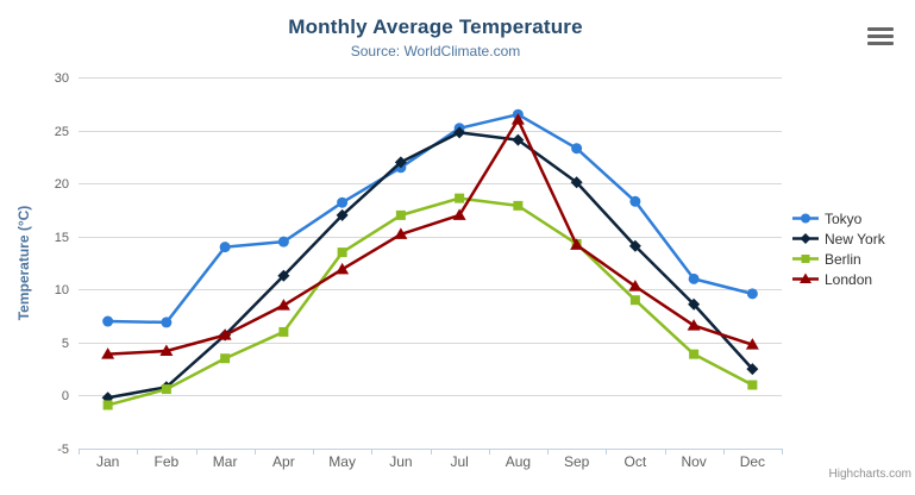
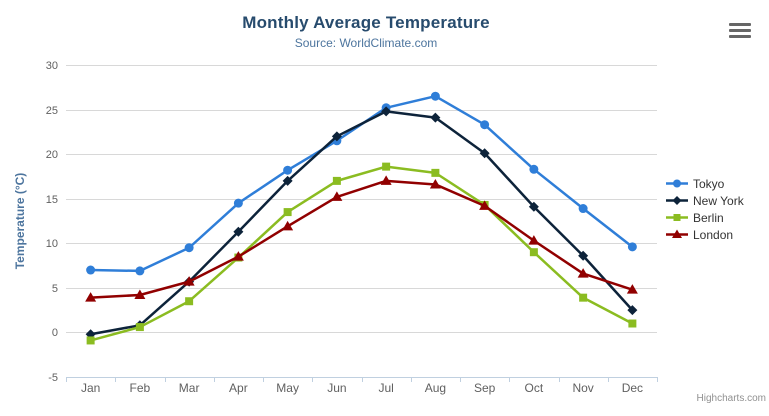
Tokyo/Mar: 14 -> 10
Berlin/Apr: 6 -> 8
London/Aug: 26 -> 17
Tokyo/Nov: 11 -> 14
